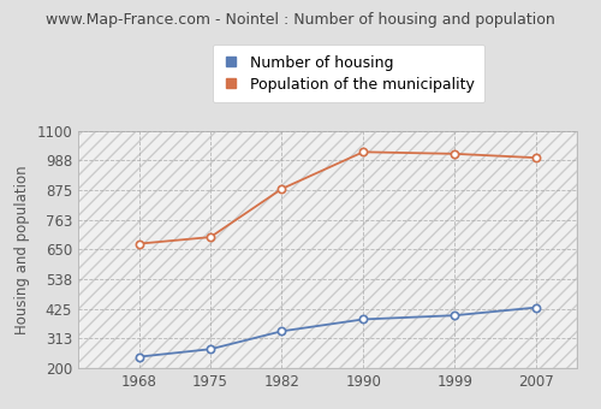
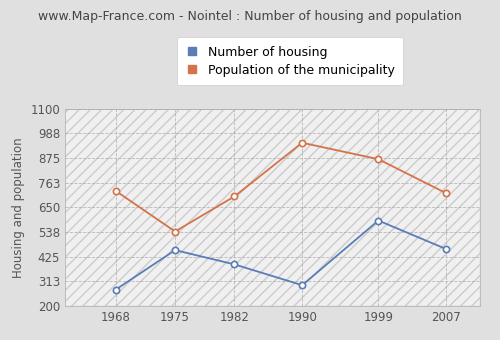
Number of housing/1968: 243 -> 275
Population of the municipality/1968: 672 -> 725
Number of housing/1975: 272 -> 455
Population of the municipality/1975: 697 -> 540
Number of housing/1982: 340 -> 390
Population of the municipality/1982: 880 -> 700
Number of housing/1990: 385 -> 295
Population of the municipality/1990: 1020 -> 945
Number of housing/1999: 400 -> 590
Population of the municipality/1999: 1013 -> 870
Number of housing/2007: 430 -> 460
Population of the municipality/2007: 998 -> 715
